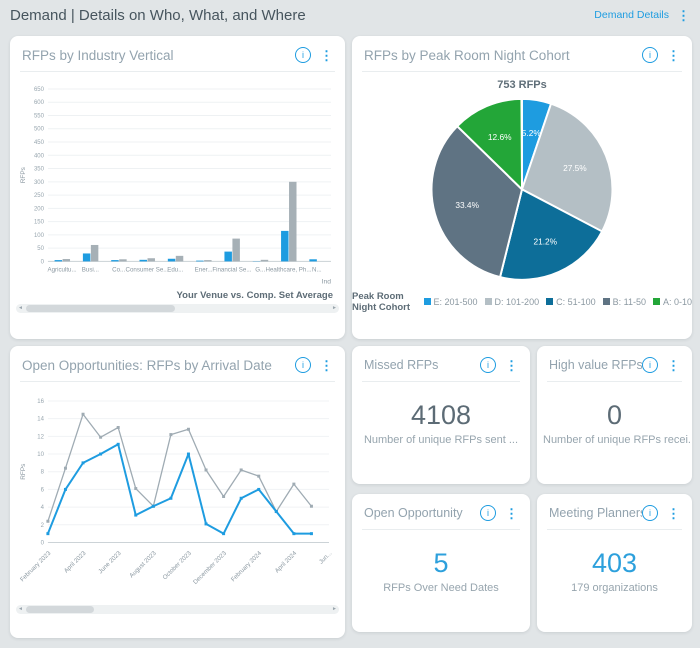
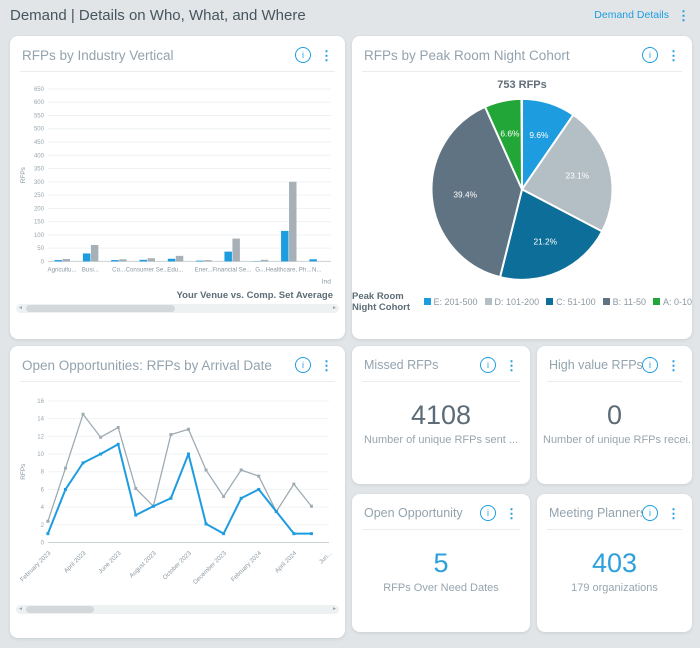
RFPs by Peak Room Night Cohort/E: 201-500: 5.2% -> 9.6%
RFPs by Peak Room Night Cohort/D: 101-200: 27.5% -> 23.1%
RFPs by Peak Room Night Cohort/B: 11-50: 33.4% -> 39.4%
RFPs by Peak Room Night Cohort/A: 0-10: 12.6% -> 6.6%
